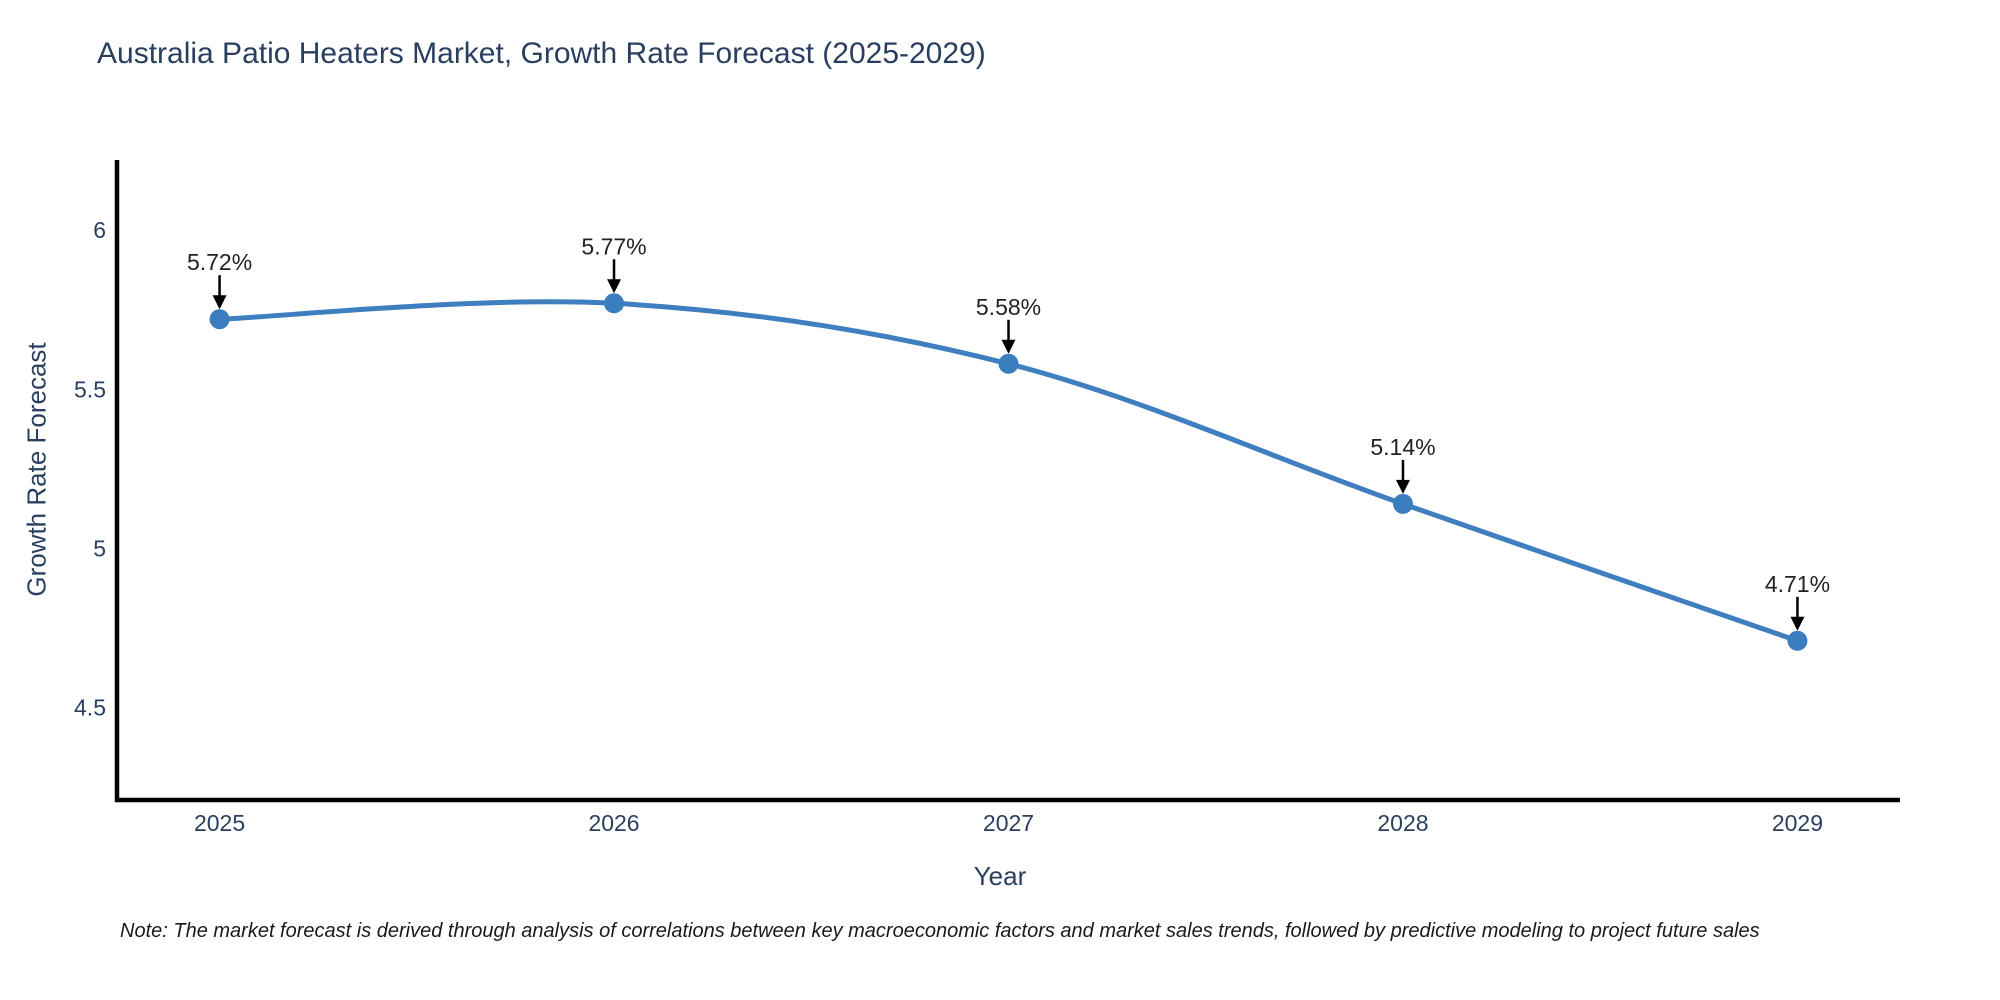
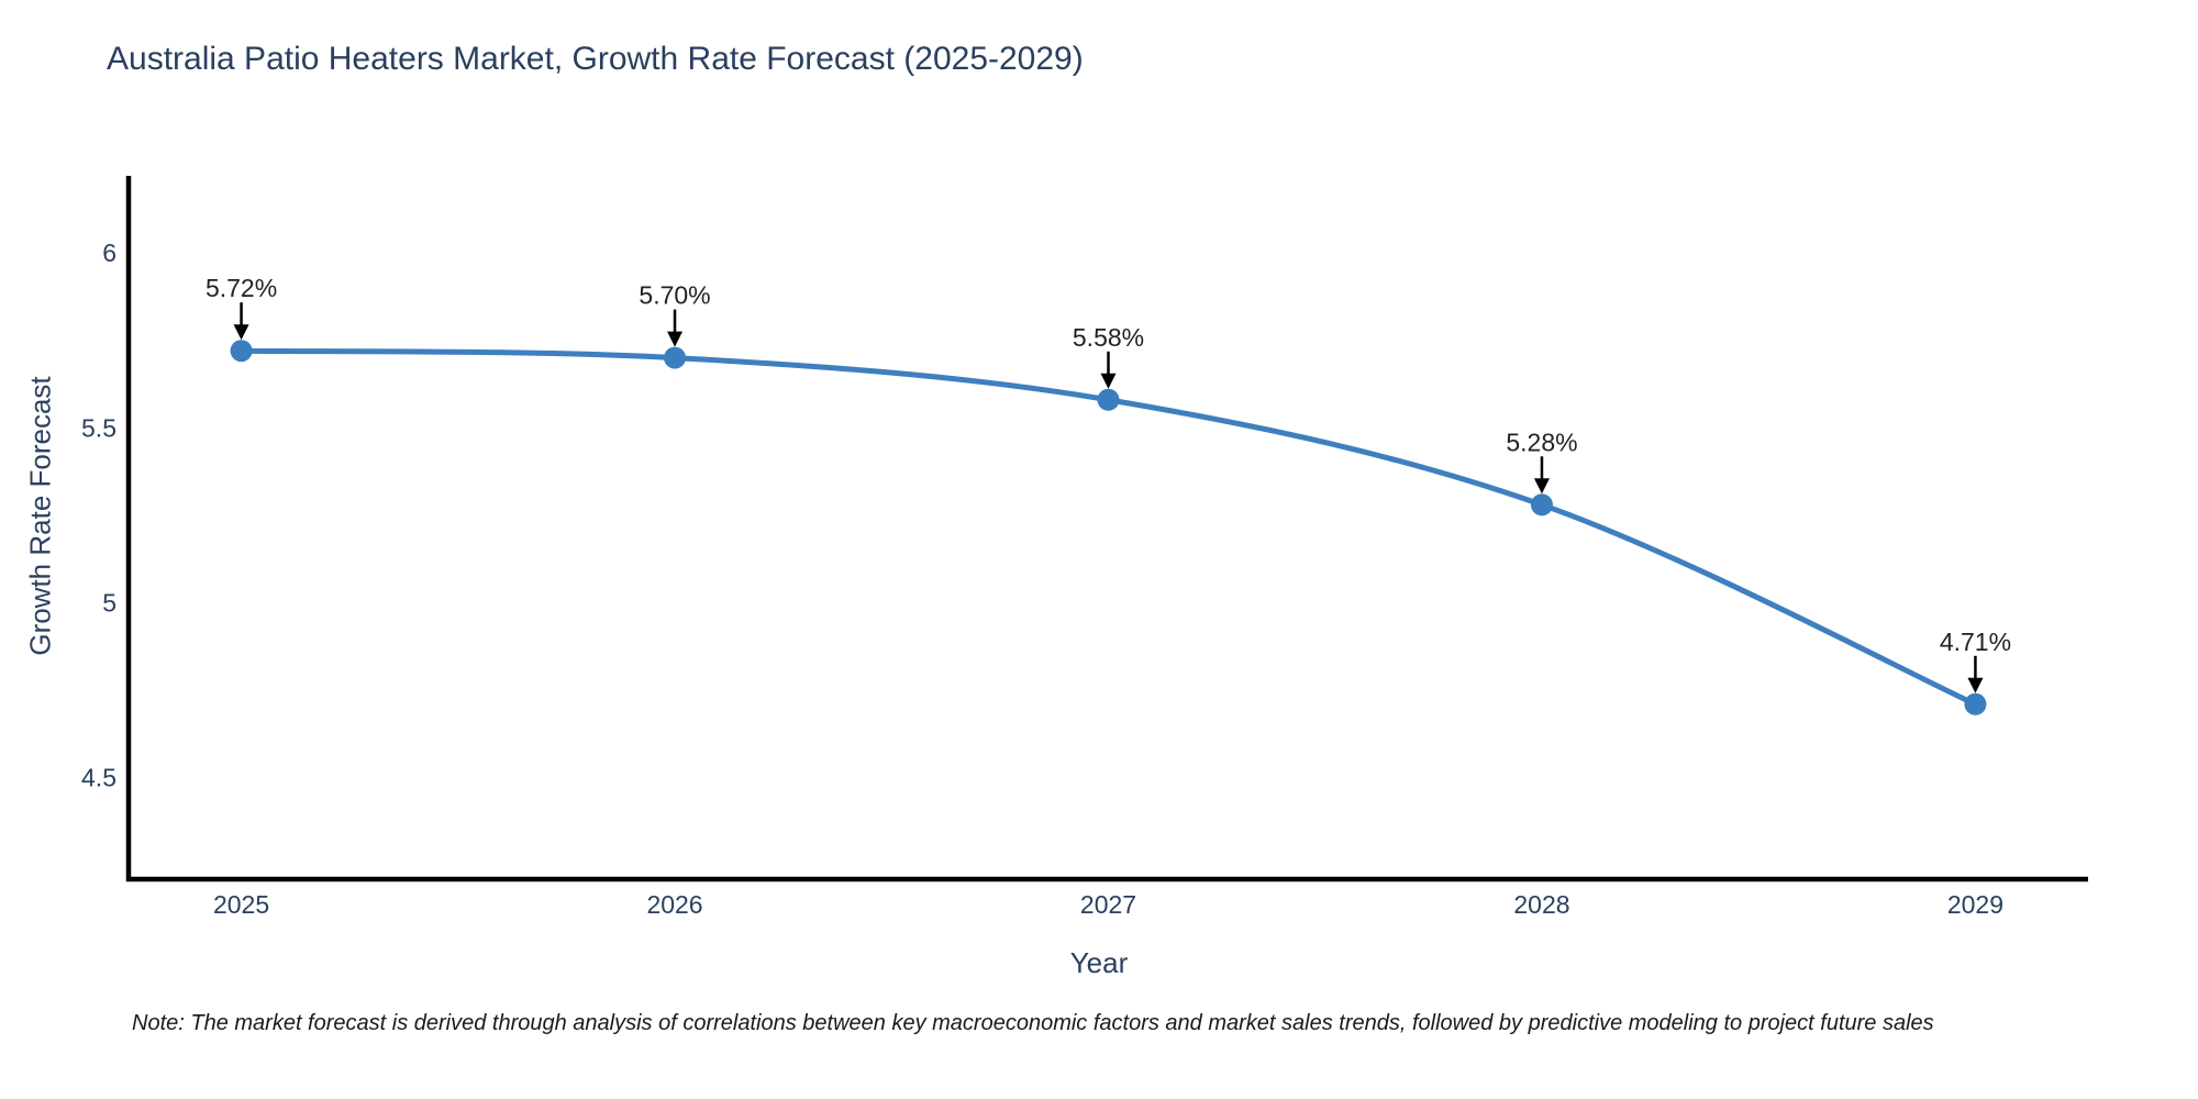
2026: 5.77% -> 5.70%
2028: 5.14% -> 5.28%
